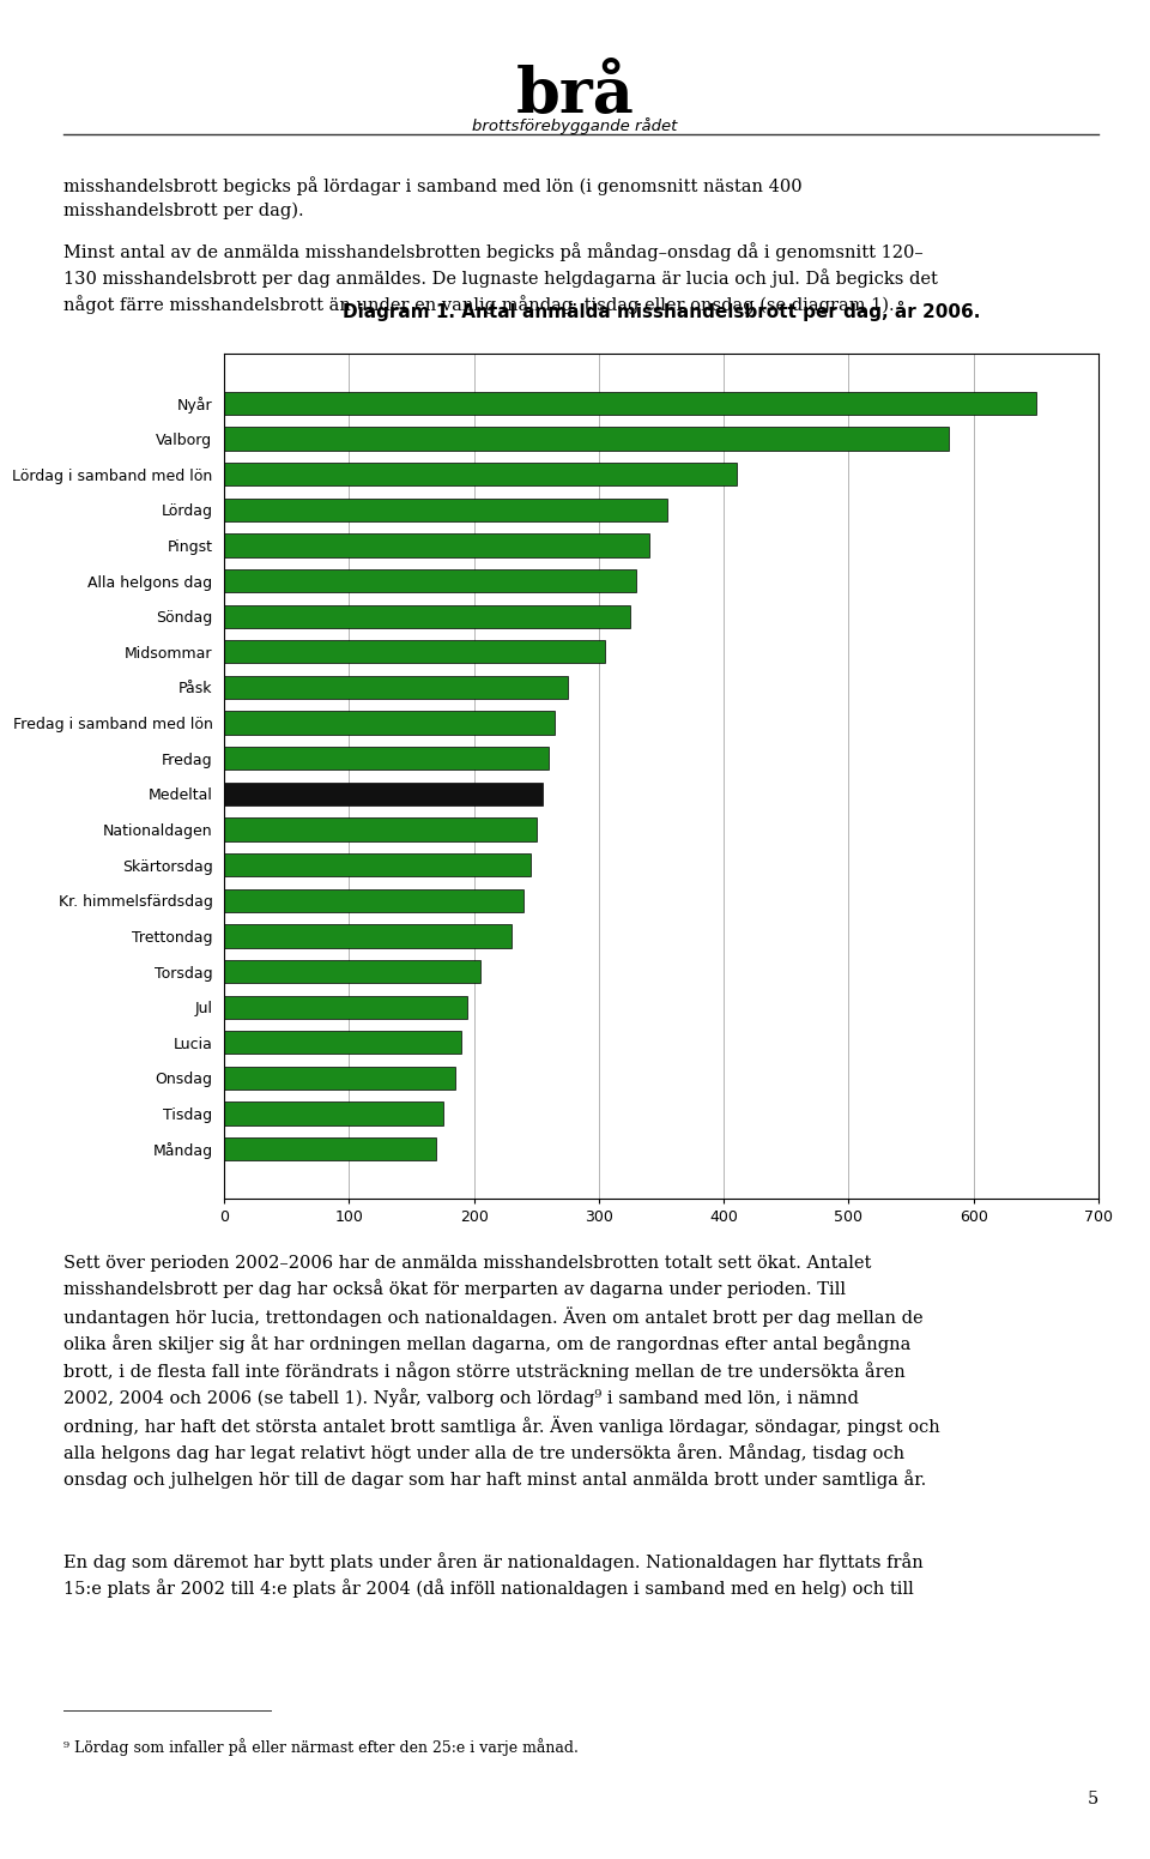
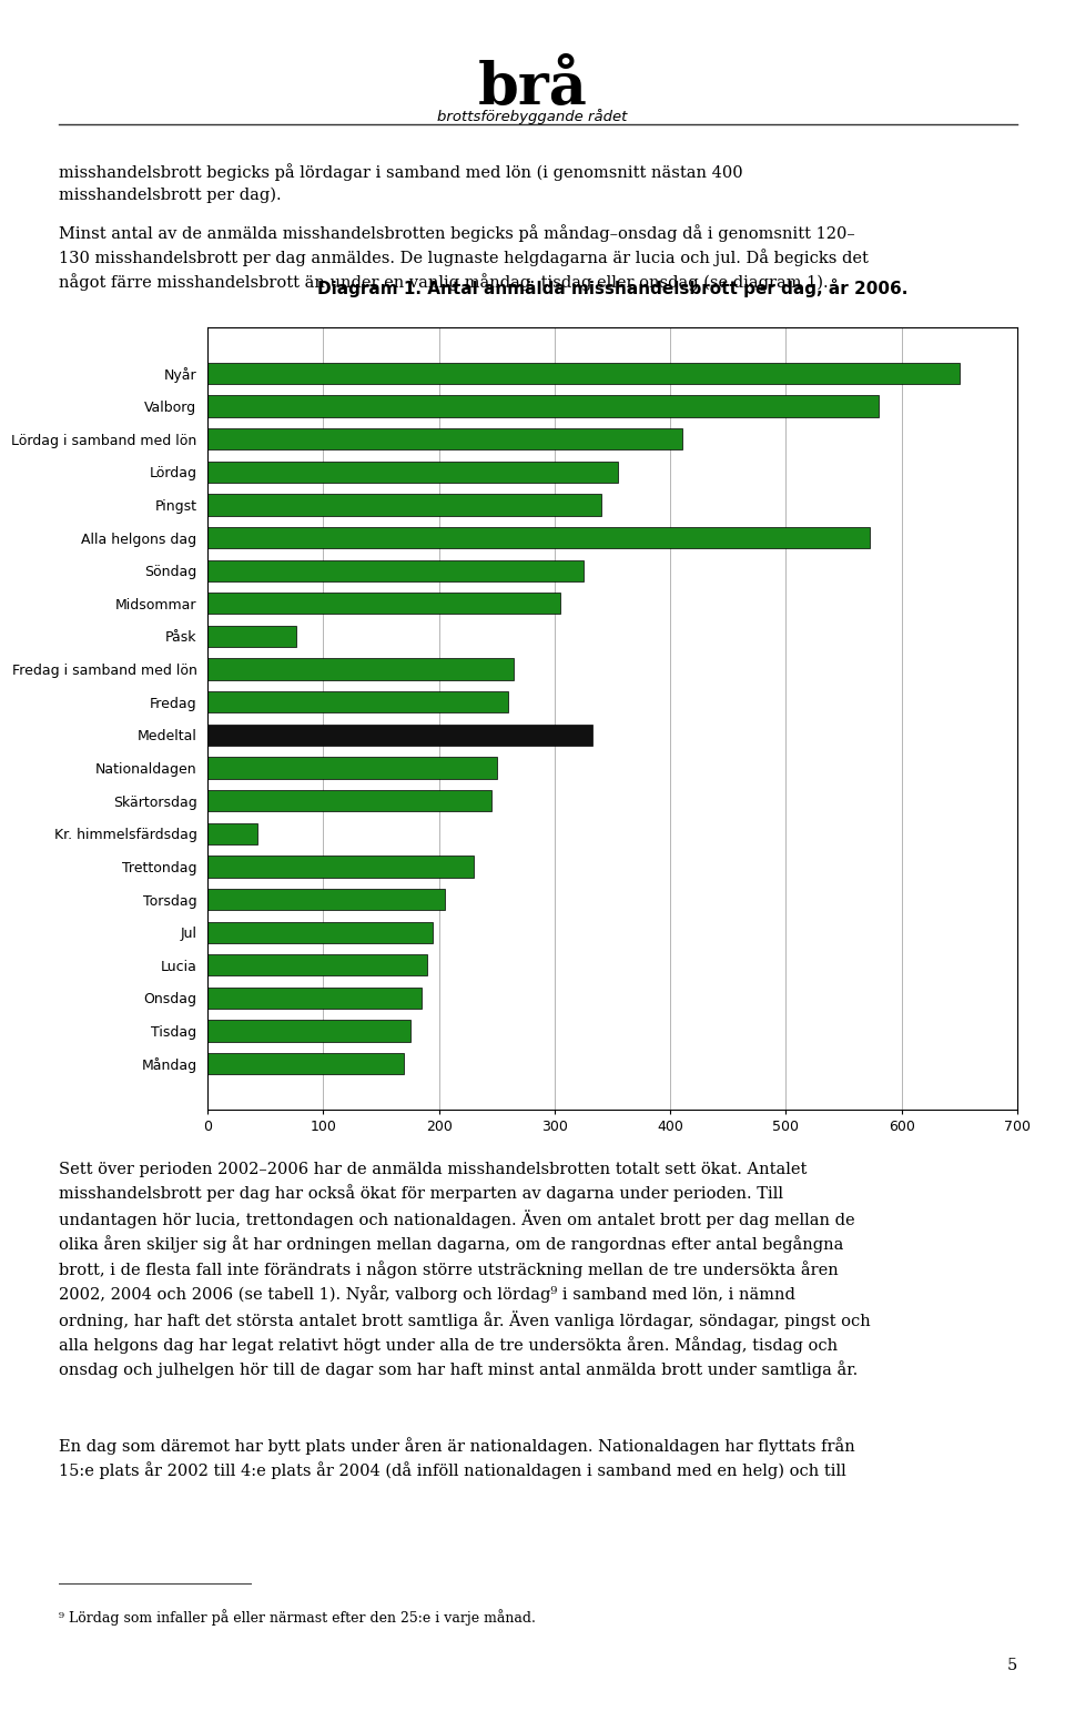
Alla helgons dag: 330 -> 573
Påsk: 275 -> 77
Medeltal: 255 -> 333
Kr. himmelsfärdsdag: 240 -> 43
